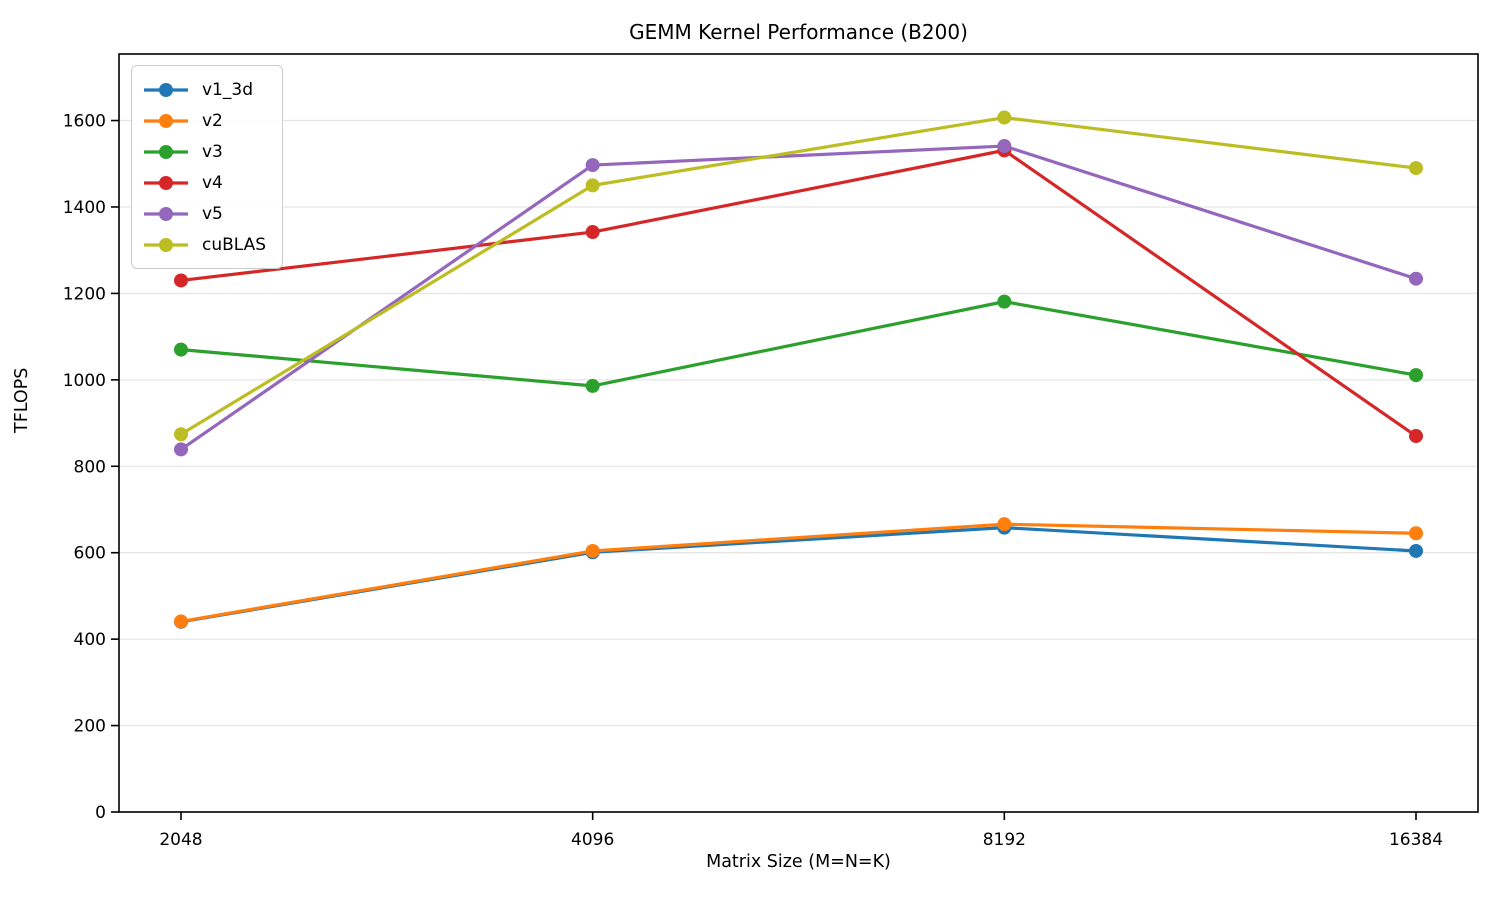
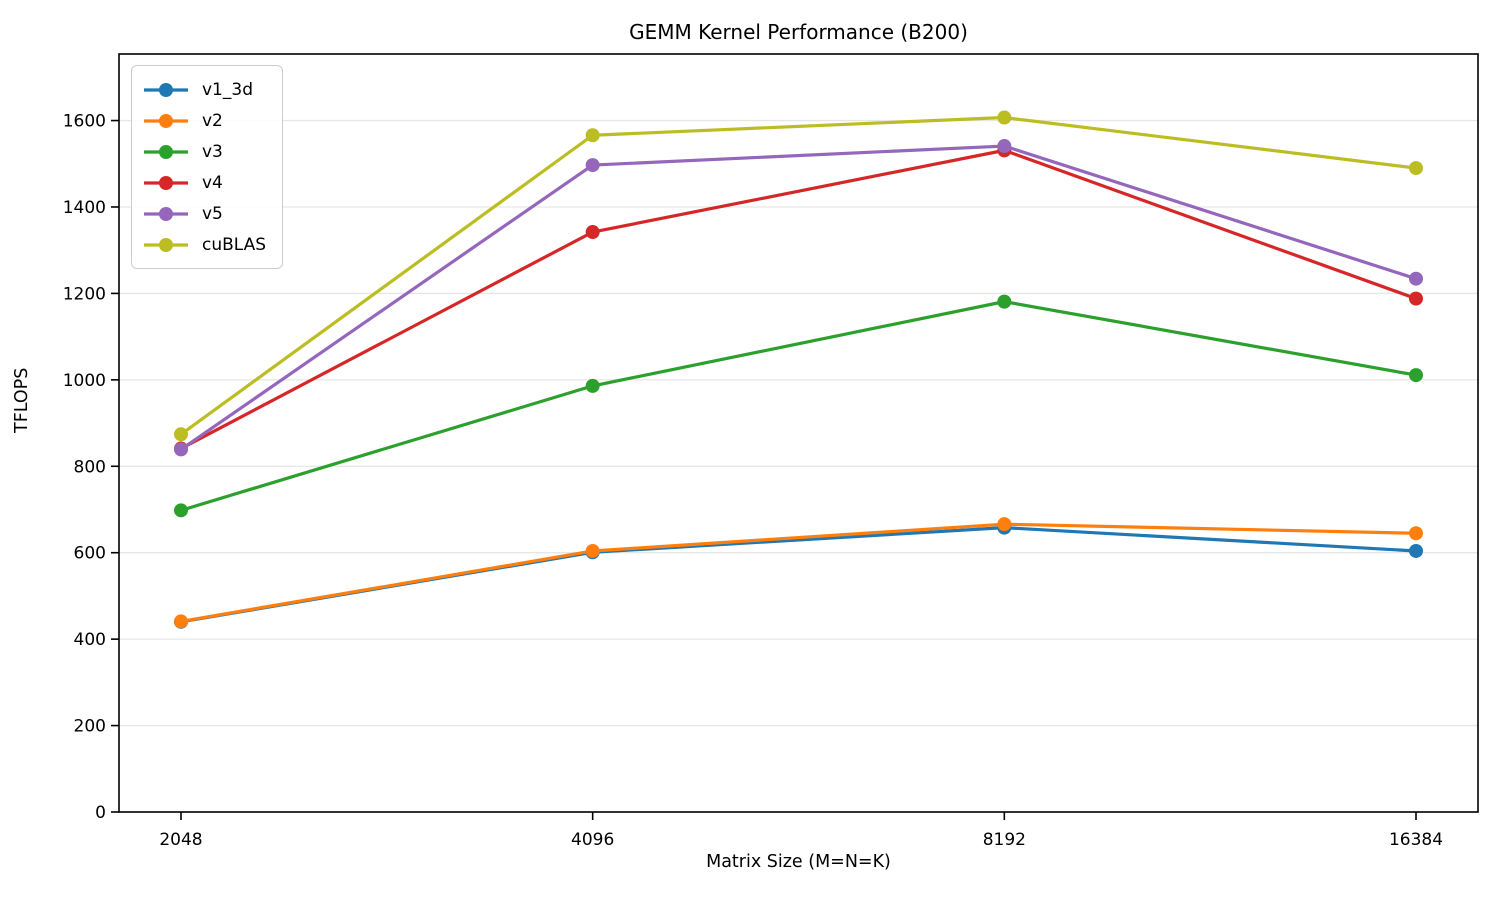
v3/2048: 1070 -> 700
v4/2048: 1230 -> 840
cuBLAS/4096: 1450 -> 1570
v4/16384: 870 -> 1190
